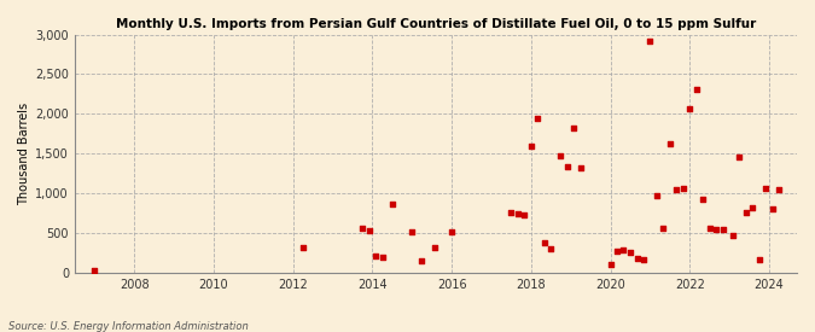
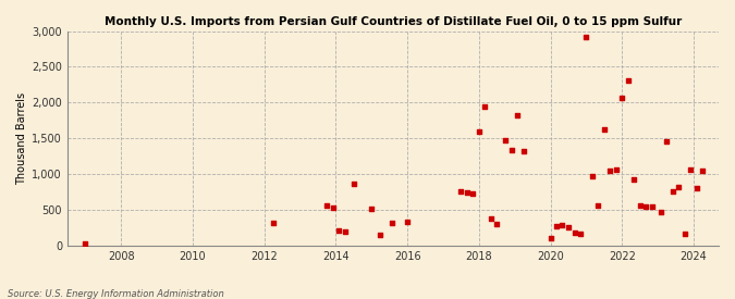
2016: 520 -> 330
